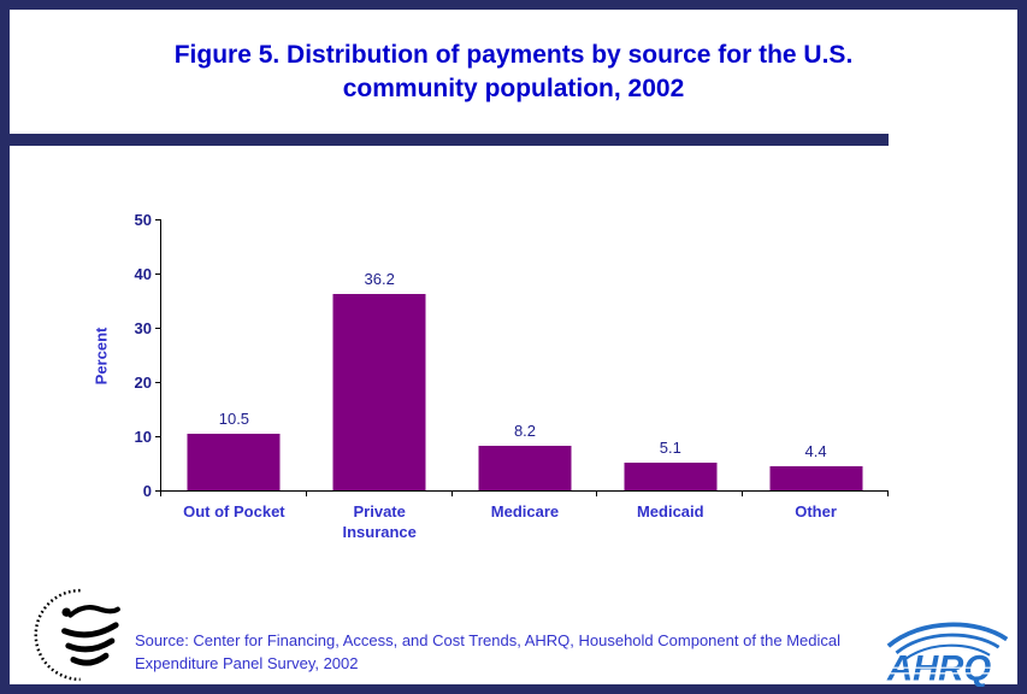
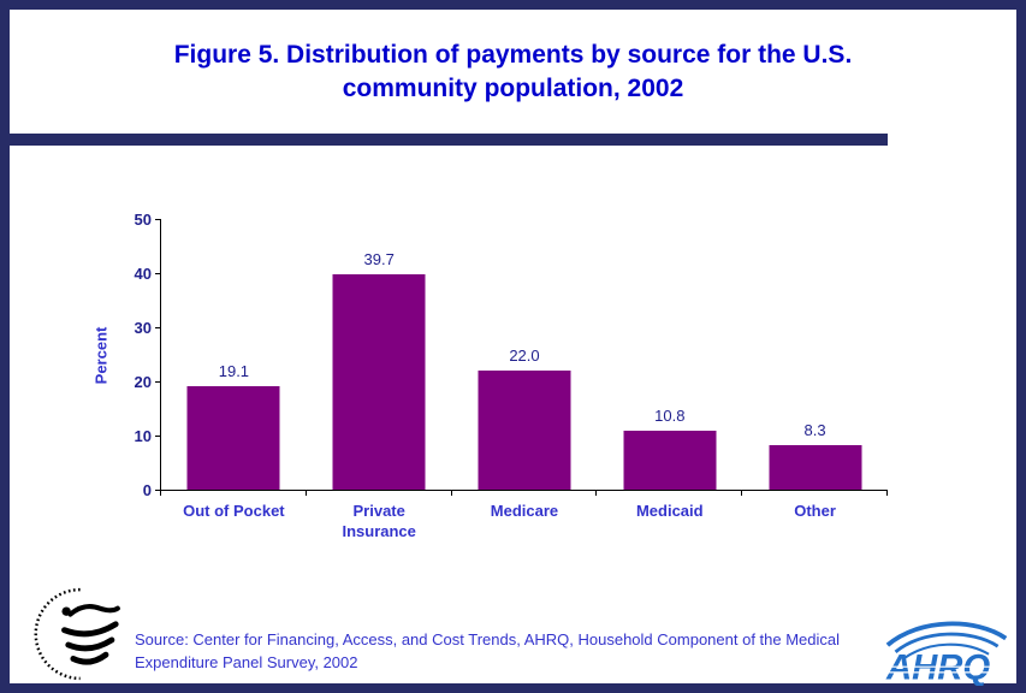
Out of Pocket: 10.5 -> 19.1
Private Insurance: 36.2 -> 39.7
Medicare: 8.2 -> 22.0
Medicaid: 5.1 -> 10.8
Other: 4.4 -> 8.3
